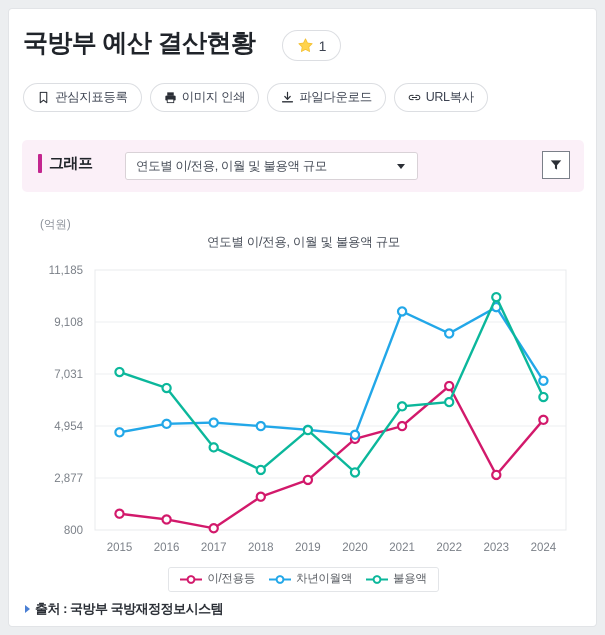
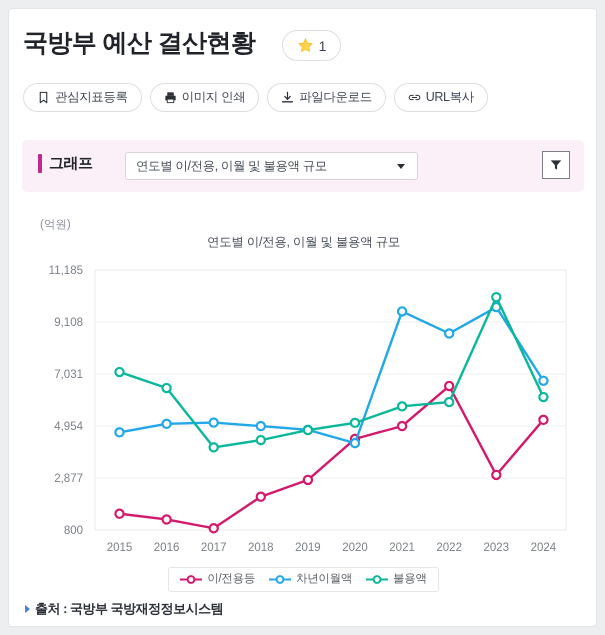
불용액/2018: 3200 -> 4400
차년이월액/2020: 4600 -> 4300
불용액/2020: 3100 -> 5100
